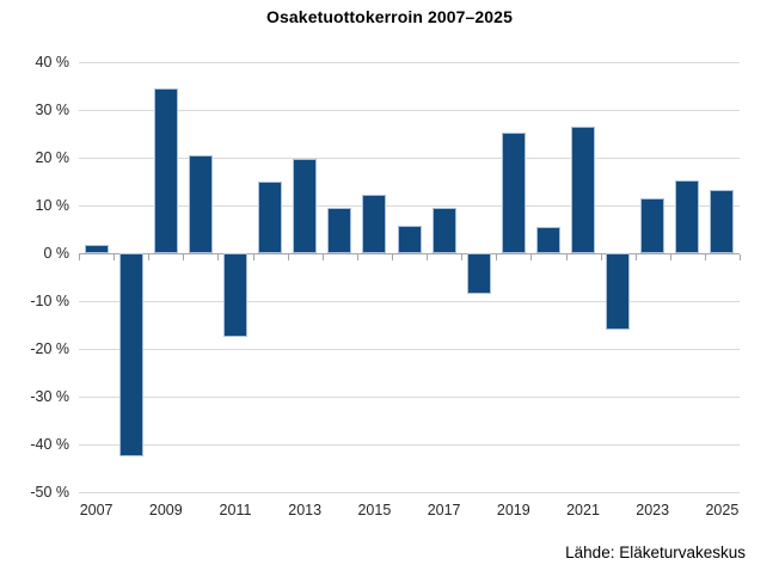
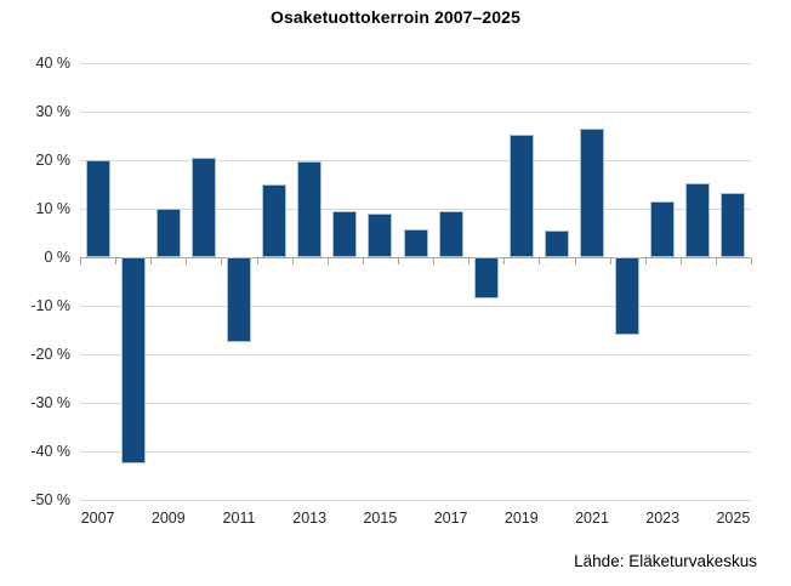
2007: 2% -> 20%
2009: 34% -> 10%
2015: 12% -> 9%
